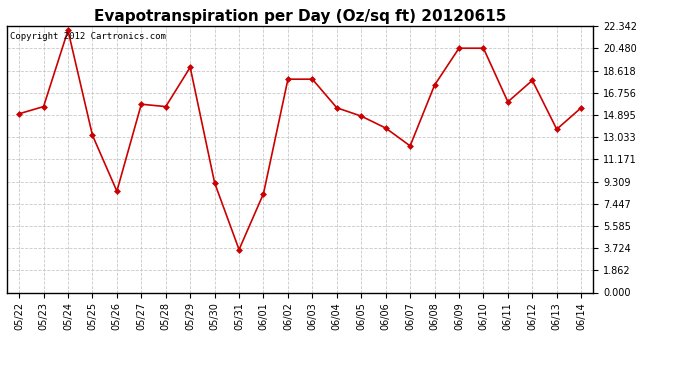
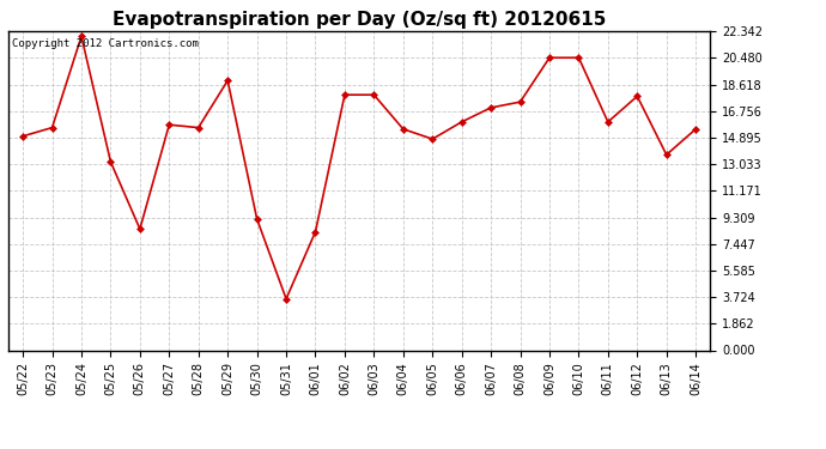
06/06: 13.8 -> 16.0
06/07: 12.3 -> 17.0
